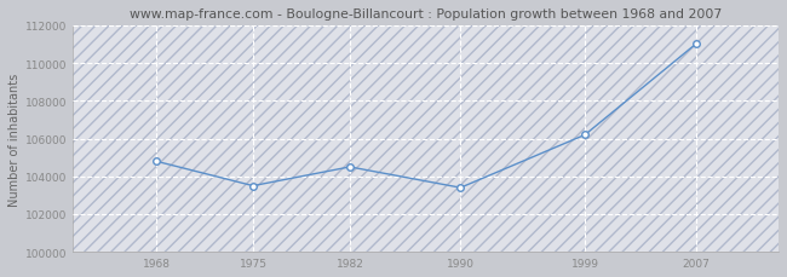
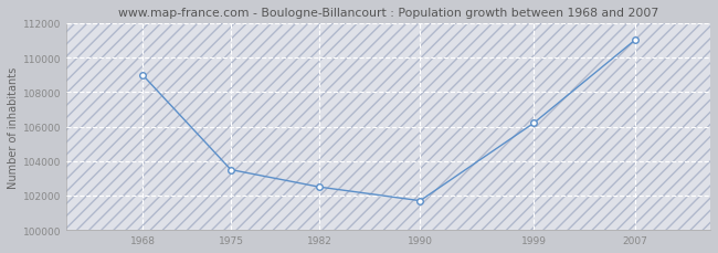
1968: 104800 -> 109000
1982: 104500 -> 102500
1990: 103400 -> 101700
